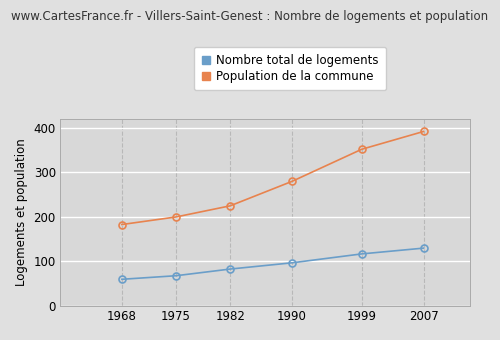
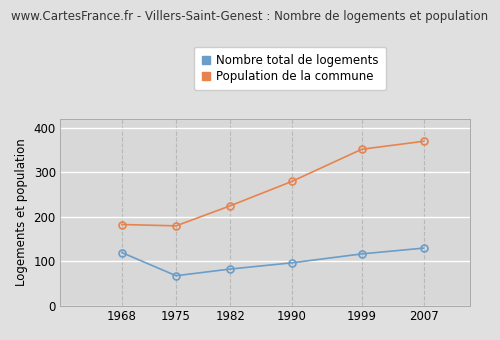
Nombre total de logements/1968: 60 -> 120
Population de la commune/1975: 200 -> 180
Population de la commune/2007: 392 -> 370
